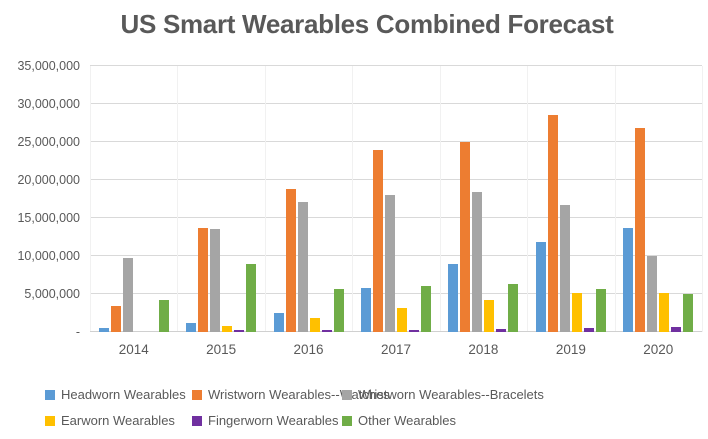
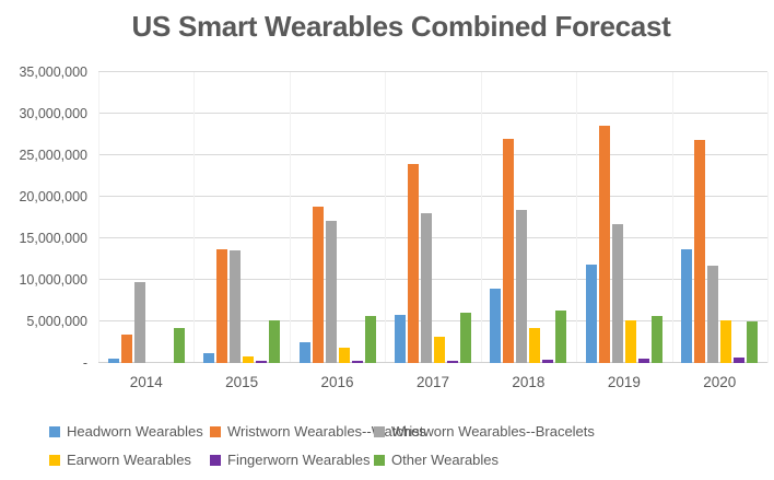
Other Wearables/2015: 9000000 -> 5000000
Wristworn Wearables--Watches/2018: 25000000 -> 27000000
Wristworn Wearables--Bracelets/2020: 10000000 -> 12000000
